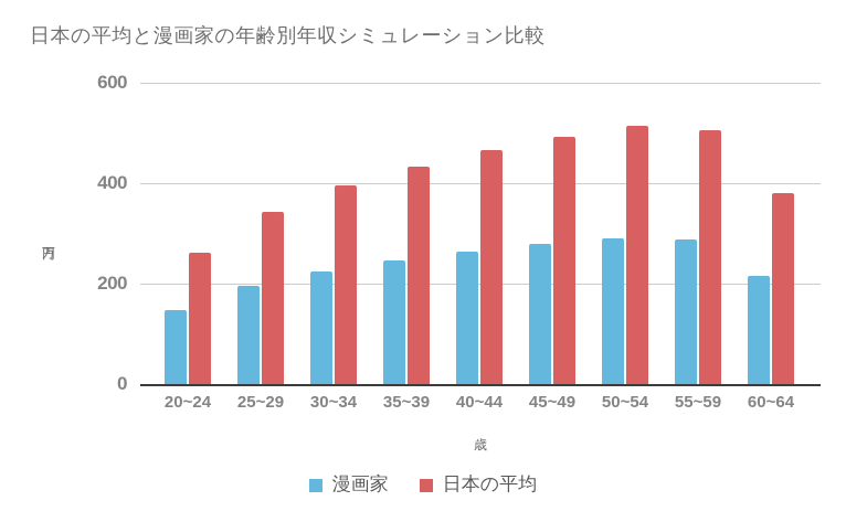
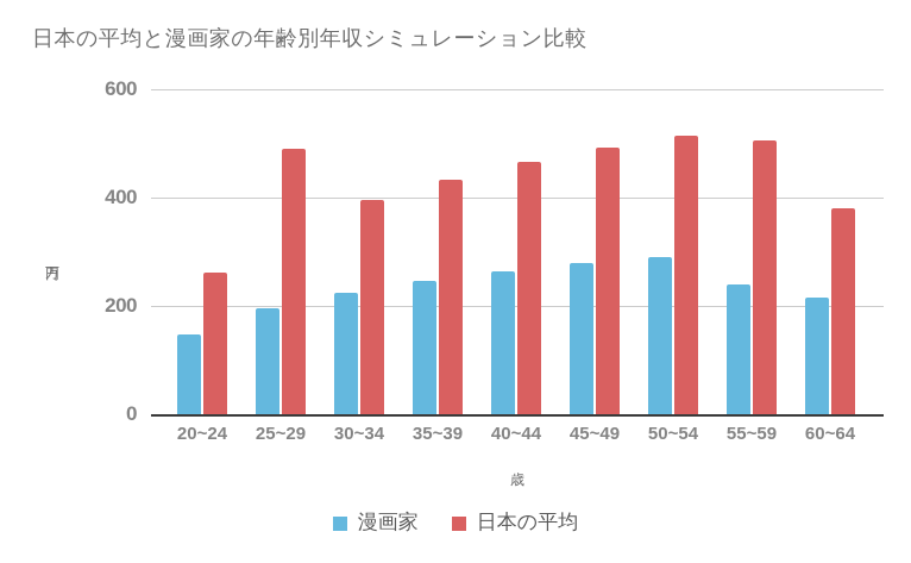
日本の平均/25~29: 340 -> 490
漫画家/55~59: 290 -> 240
